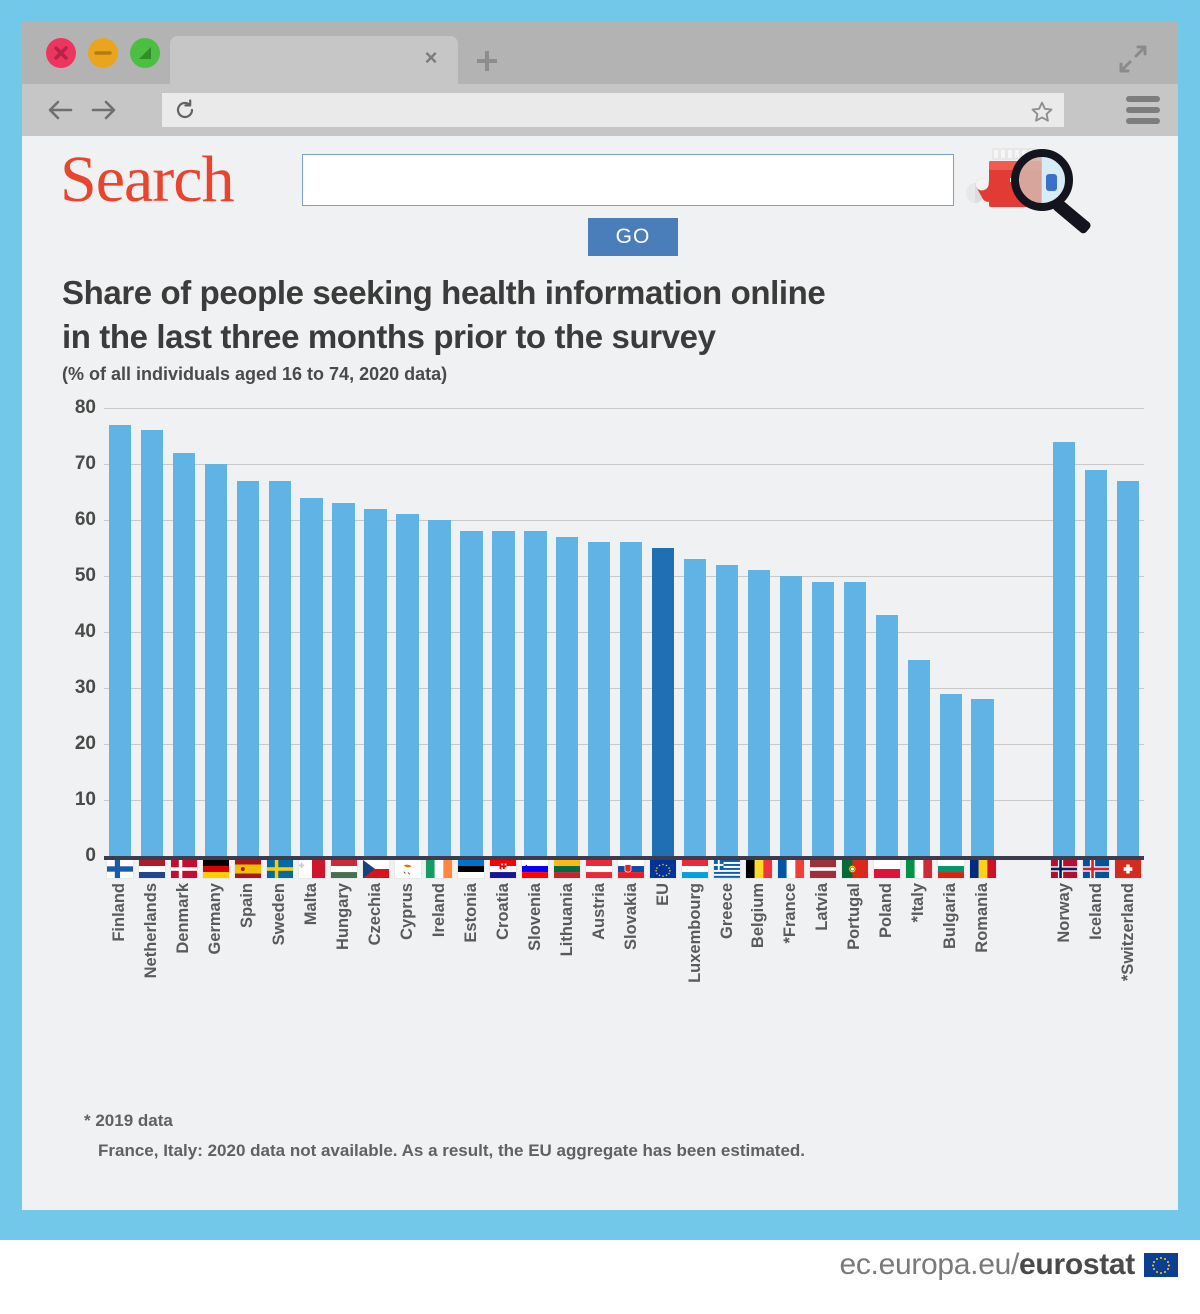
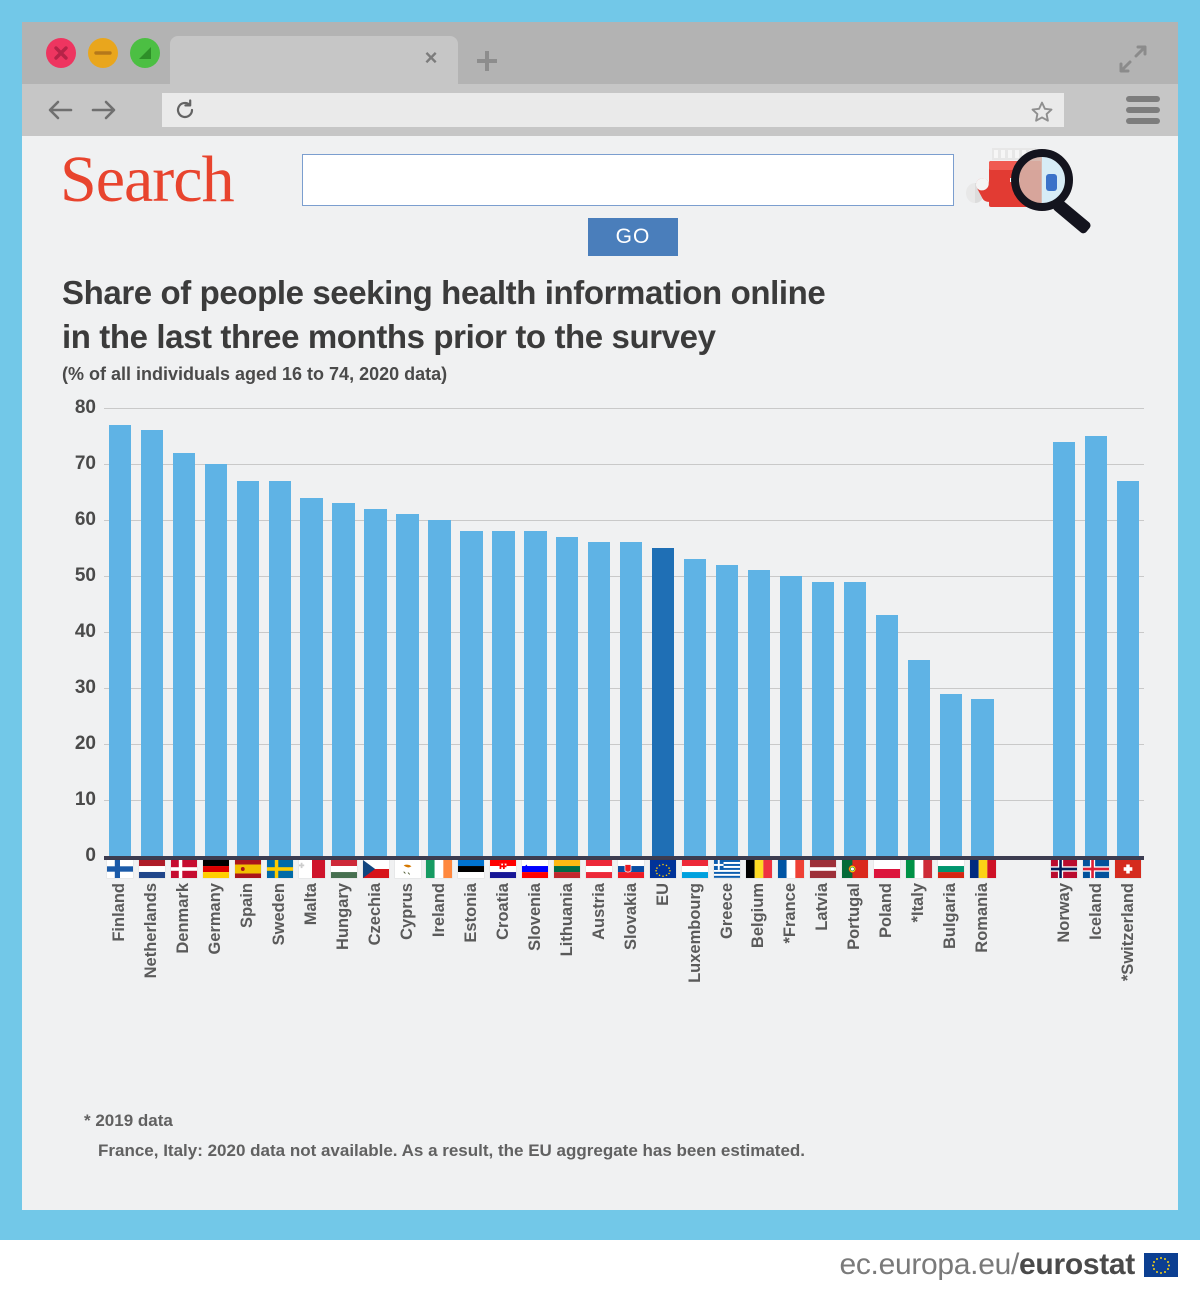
Iceland: 69 -> 75
